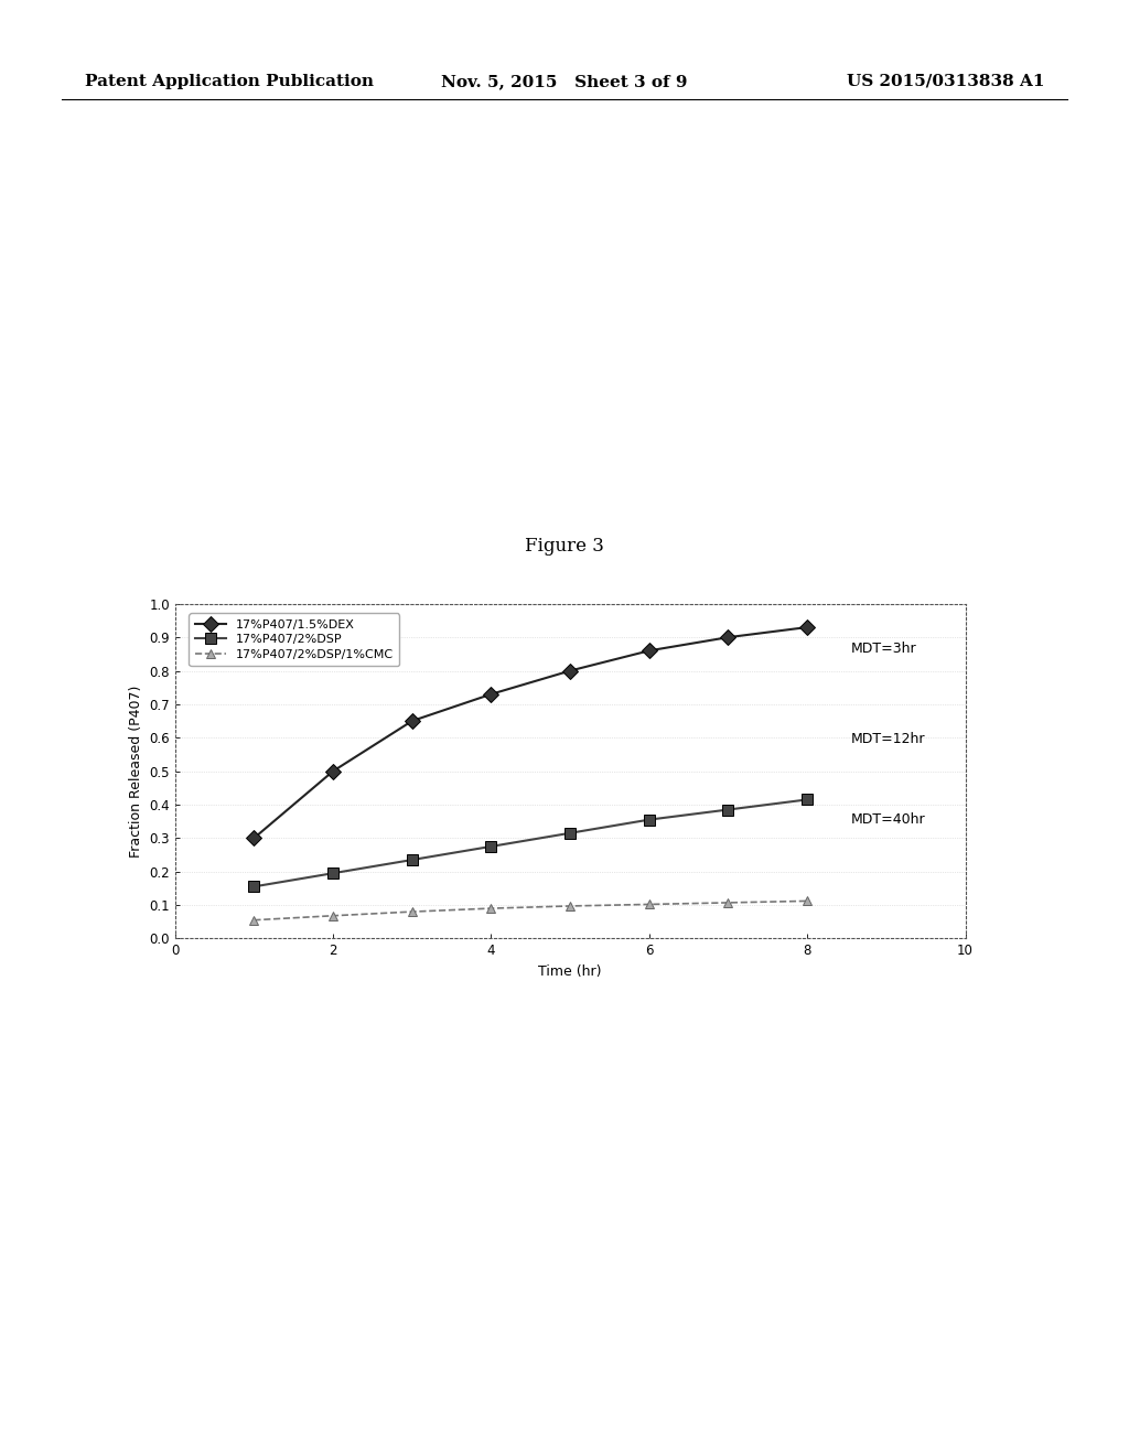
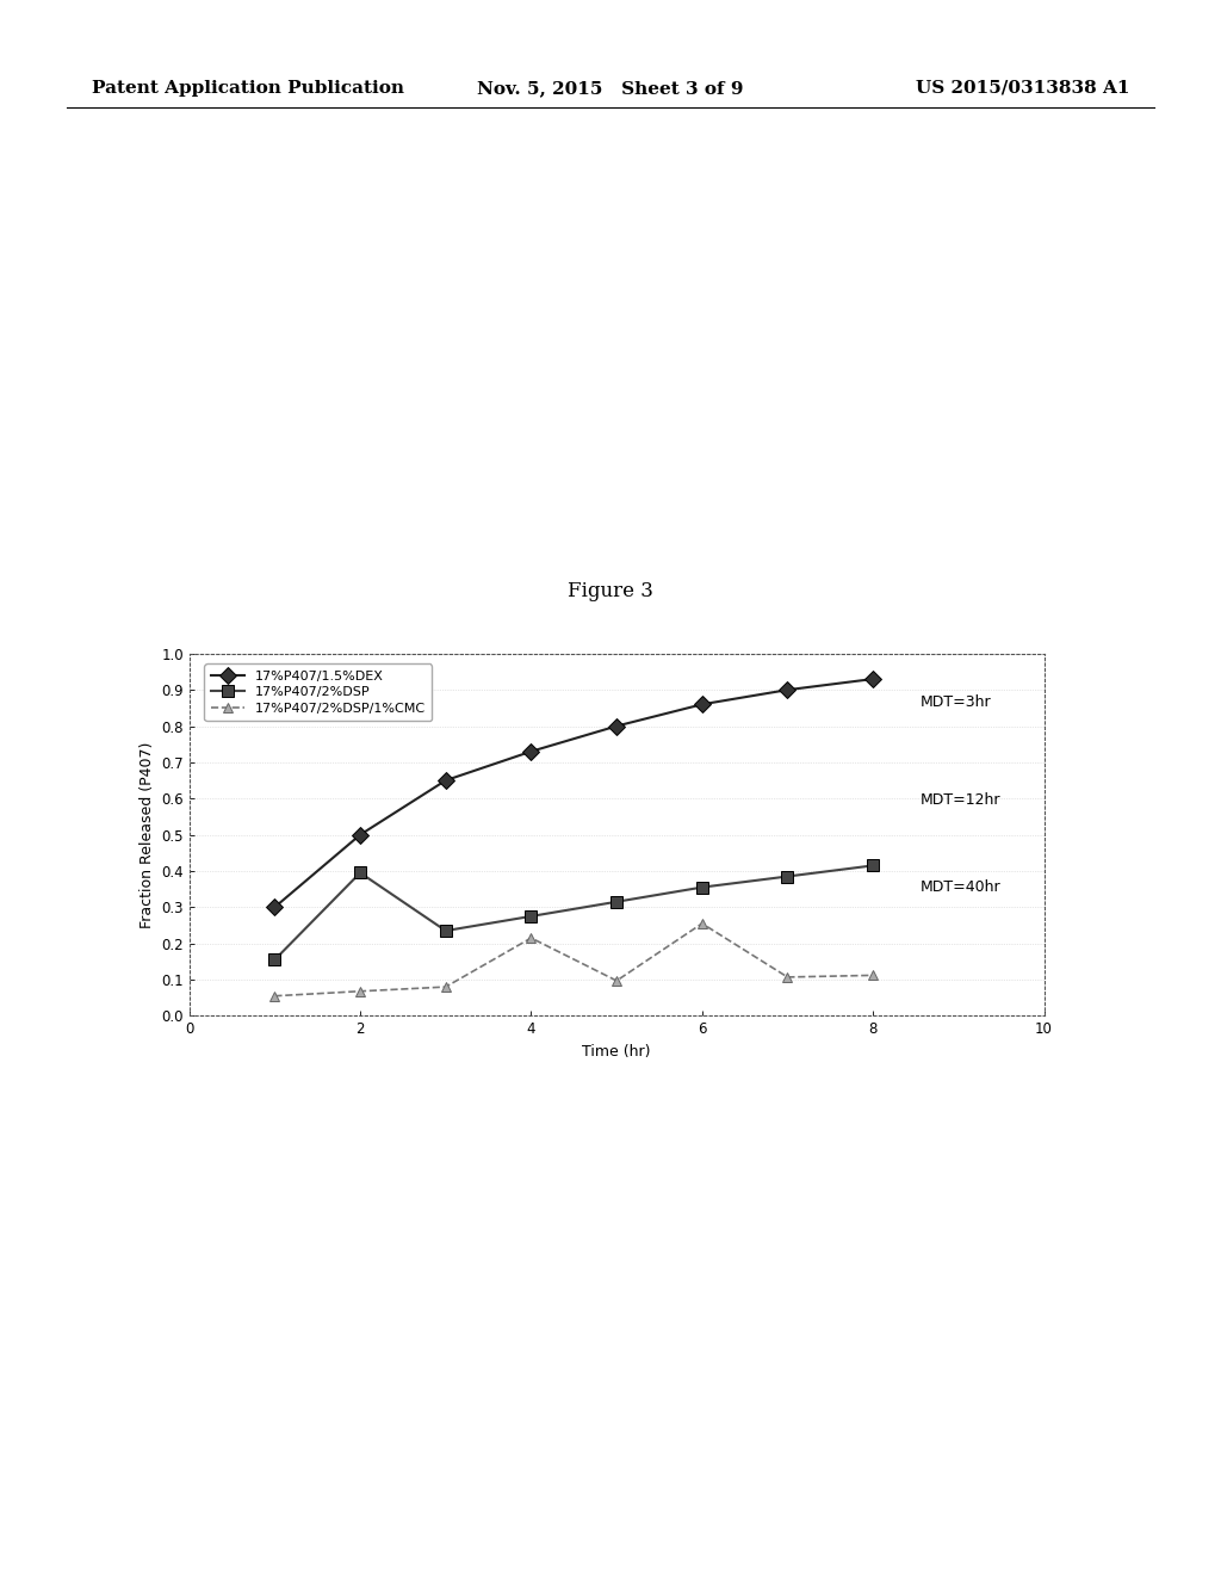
17%P407/2%DSP/2: 0.195 -> 0.395
17%P407/2%DSP/1%CMC/4: 0.090 -> 0.215
17%P407/2%DSP/1%CMC/6: 0.102 -> 0.255
